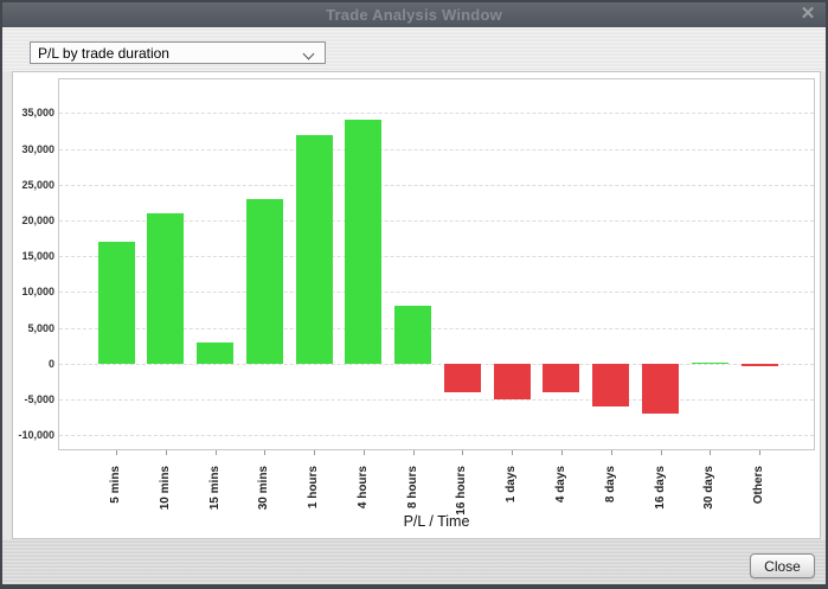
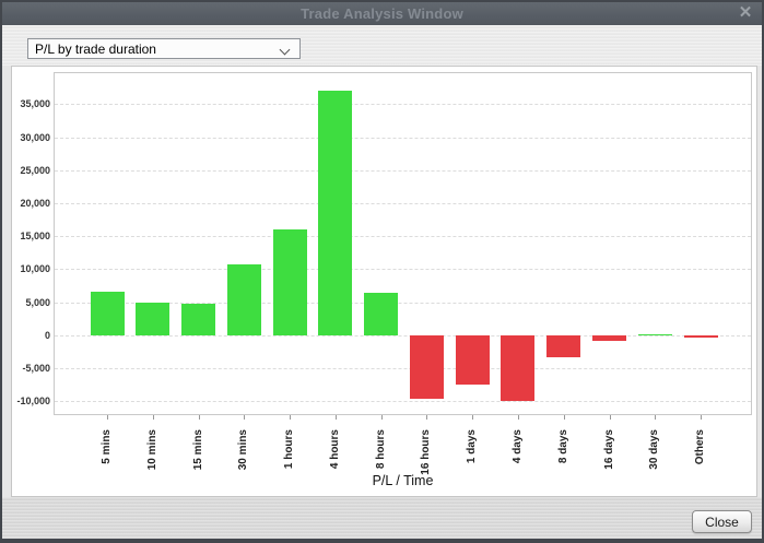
5 mins: 17000 -> 7000
10 mins: 21000 -> 5000
15 mins: 3000 -> 5000
30 mins: 23000 -> 11000
1 hours: 32000 -> 16000
4 hours: 34000 -> 37000
8 hours: 8000 -> 6000
16 hours: -4000 -> -10000
1 days: -5000 -> -8000
4 days: -4000 -> -10000
8 days: -6000 -> -3000
16 days: -7000 -> -1000
